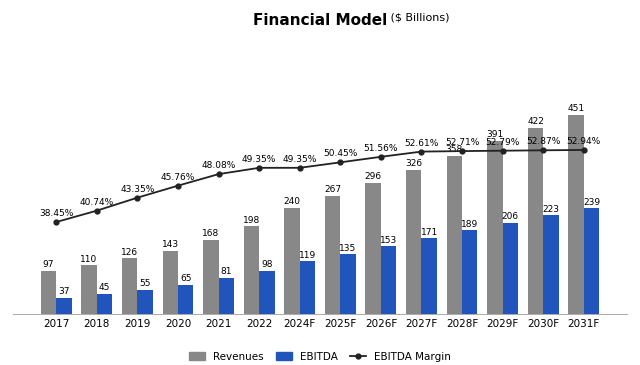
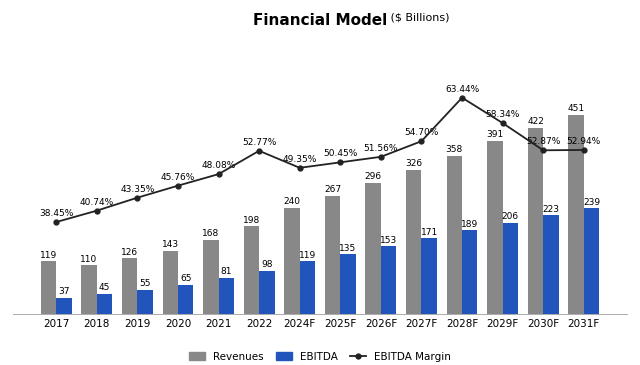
Revenues/2017: 97 -> 119
EBITDA Margin/2022: 49.35% -> 52.77%
EBITDA Margin/2027F: 52.61% -> 54.70%
EBITDA Margin/2028F: 52.71% -> 63.44%
EBITDA Margin/2029F: 52.79% -> 58.34%
